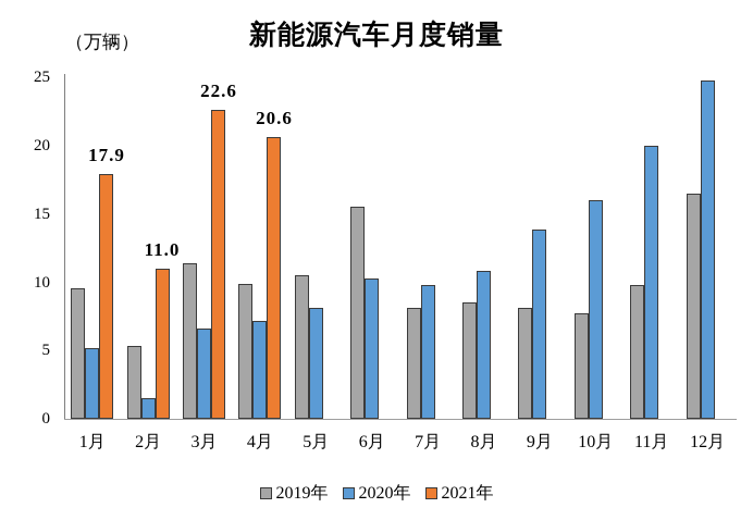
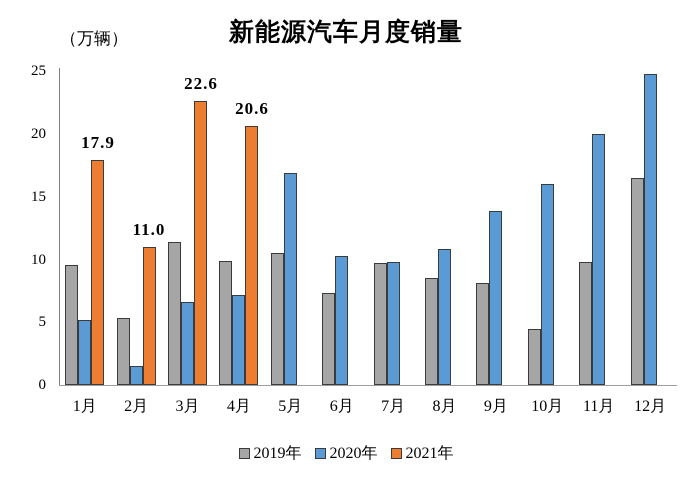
2020年/5月: 8.1 -> 16.9
2019年/6月: 15.5 -> 7.3
2019年/7月: 8.1 -> 9.7
2019年/10月: 7.7 -> 4.5
